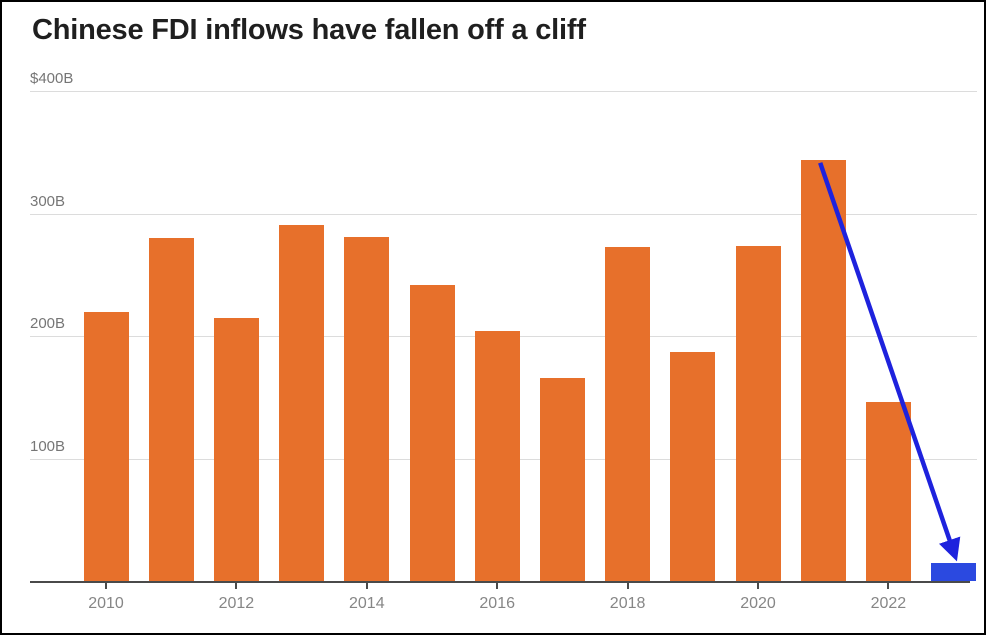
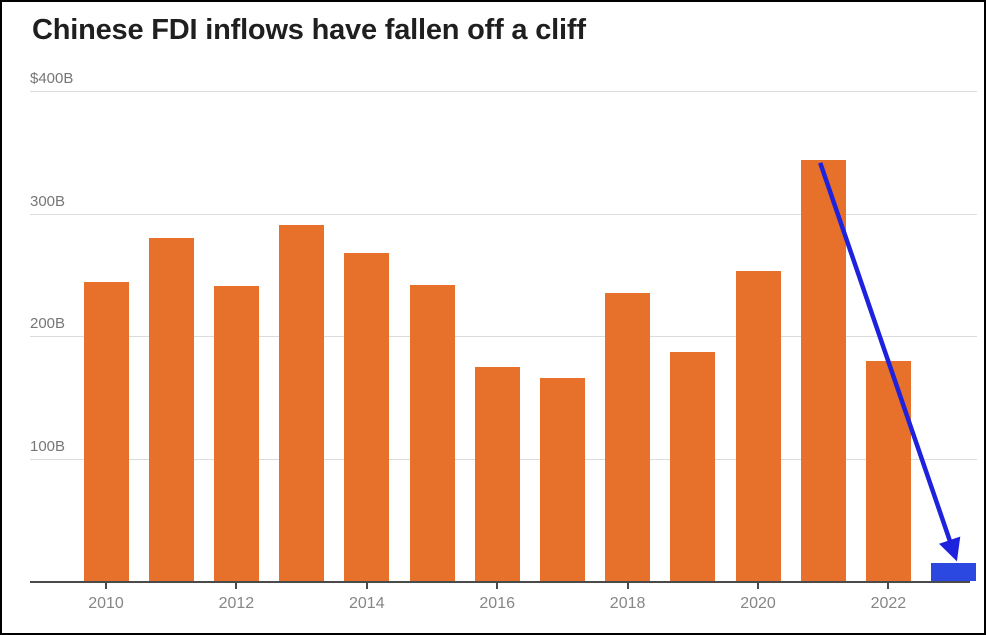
2010: $220B -> $244B
2012: $215B -> $241B
2014: $281B -> $268B
2016: $204B -> $175B
2018: $273B -> $235B
2020: $274B -> $253B
2022: $146B -> $180B
